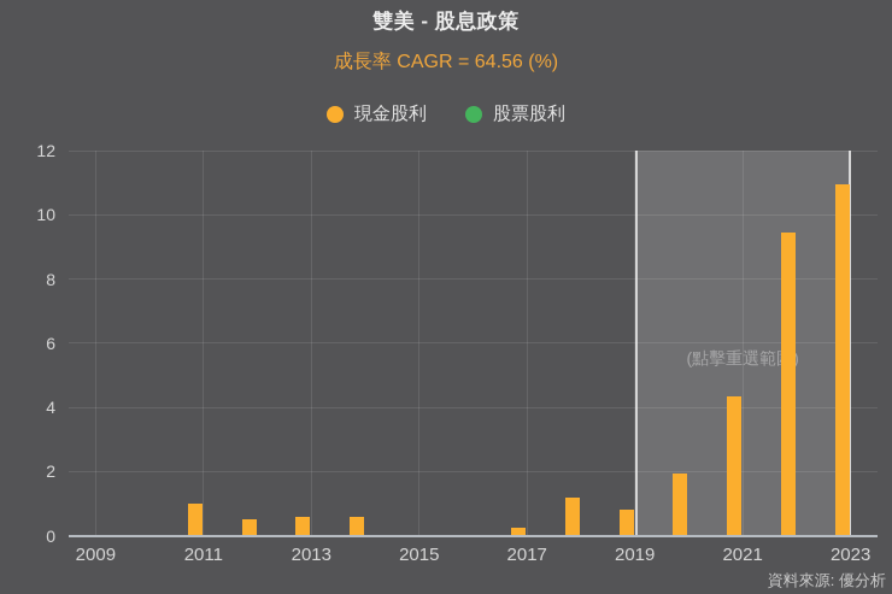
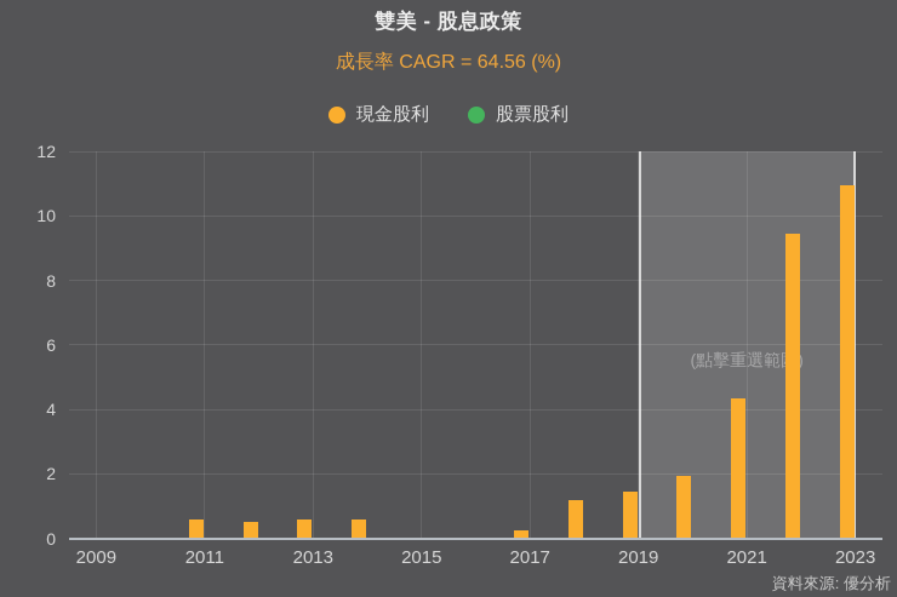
現金股利/2011: 1.0 -> 0.6
現金股利/2019: 0.8 -> 1.4
